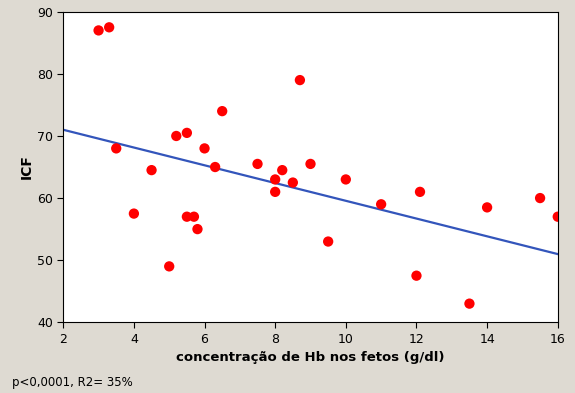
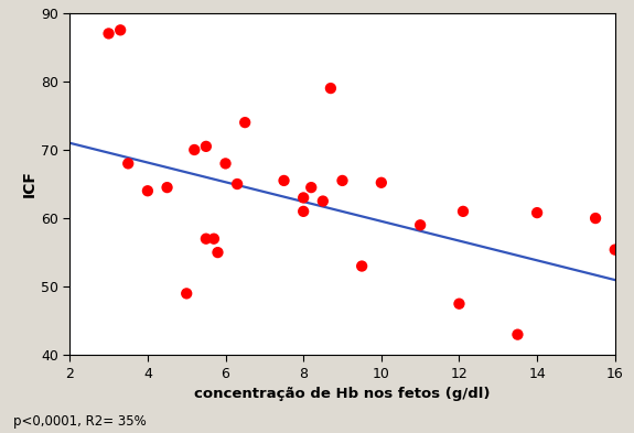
4: 57.5 -> 64.0
10: 63.0 -> 65.2
14: 58.5 -> 60.8
16: 57.0 -> 55.4
